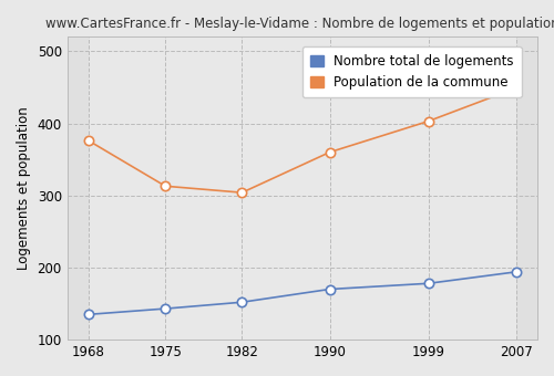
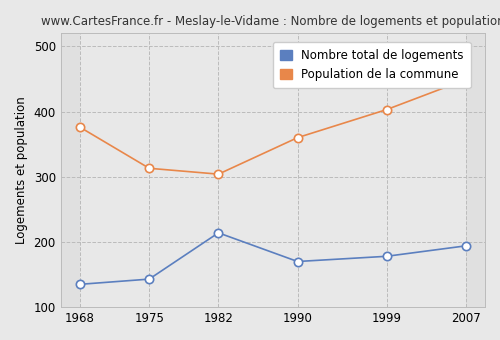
Nombre total de logements/1982: 152 -> 214
